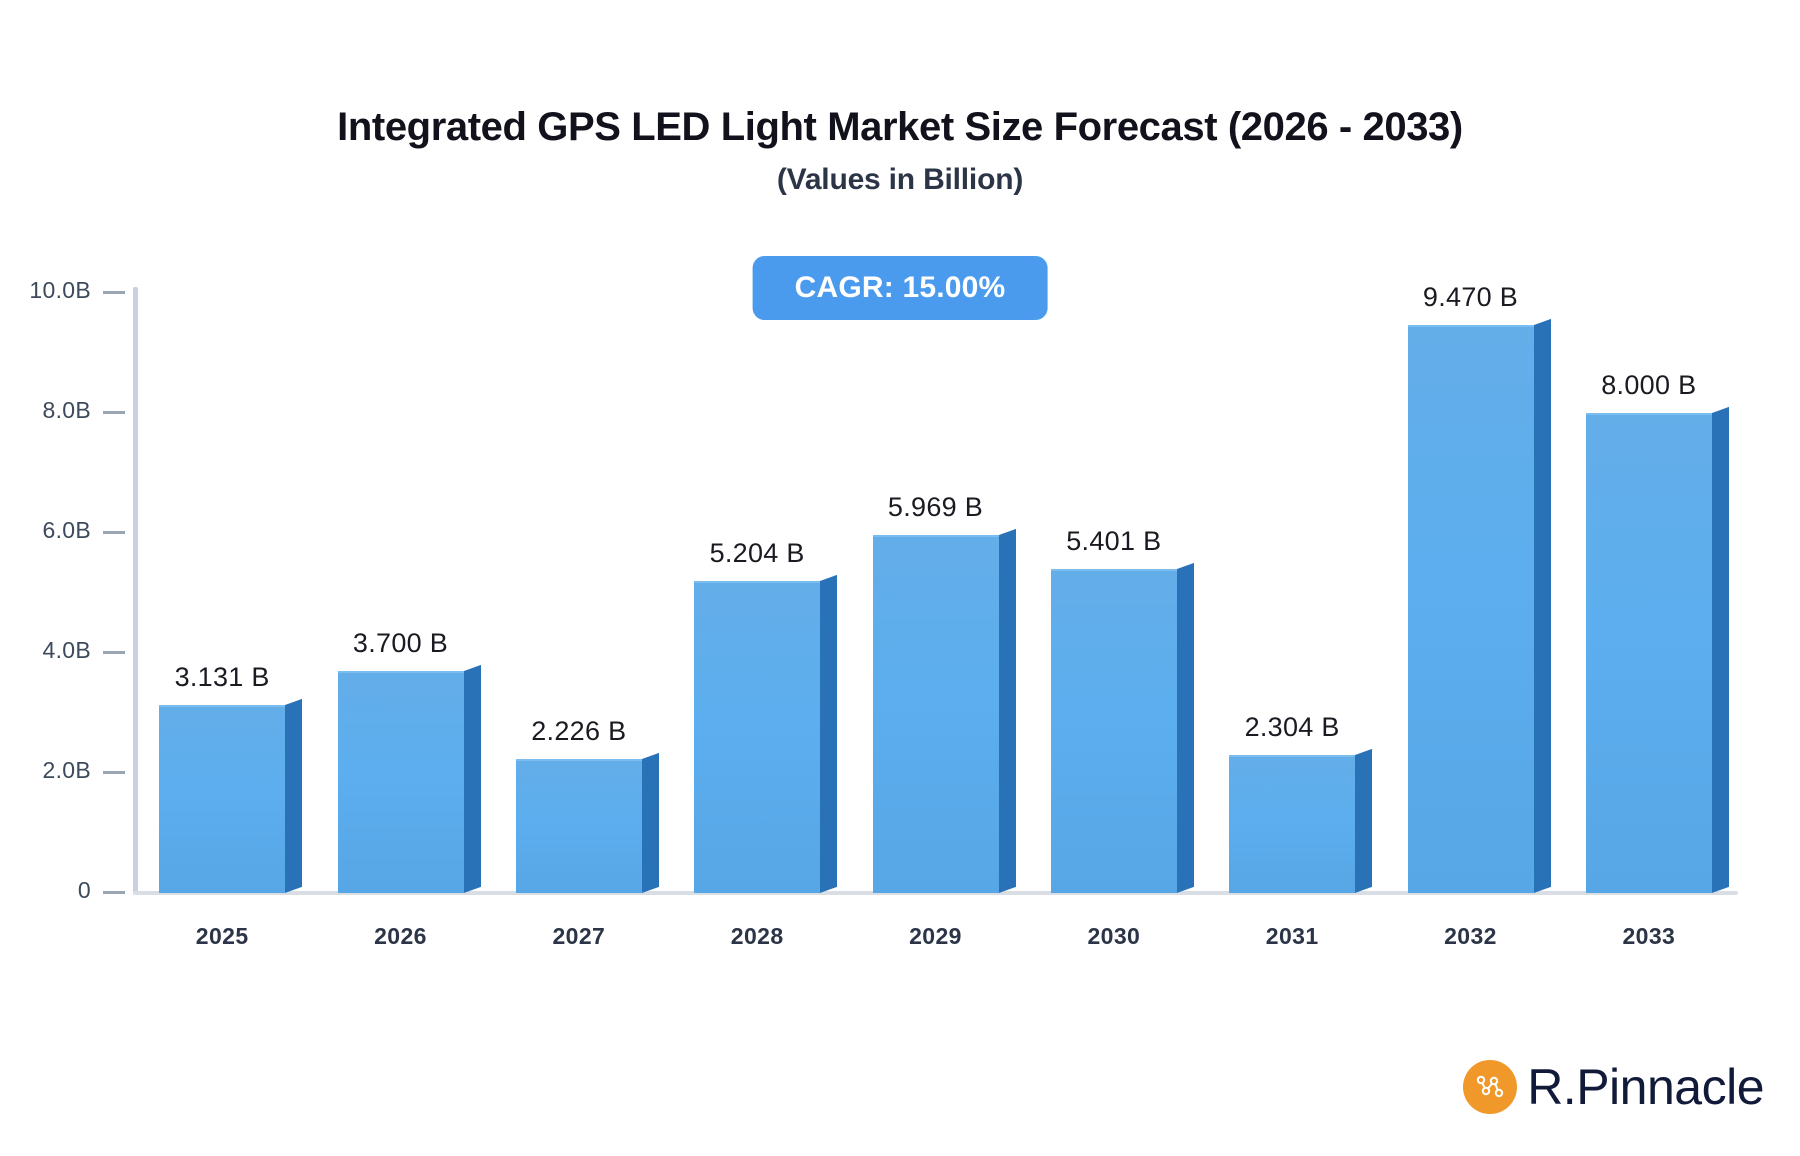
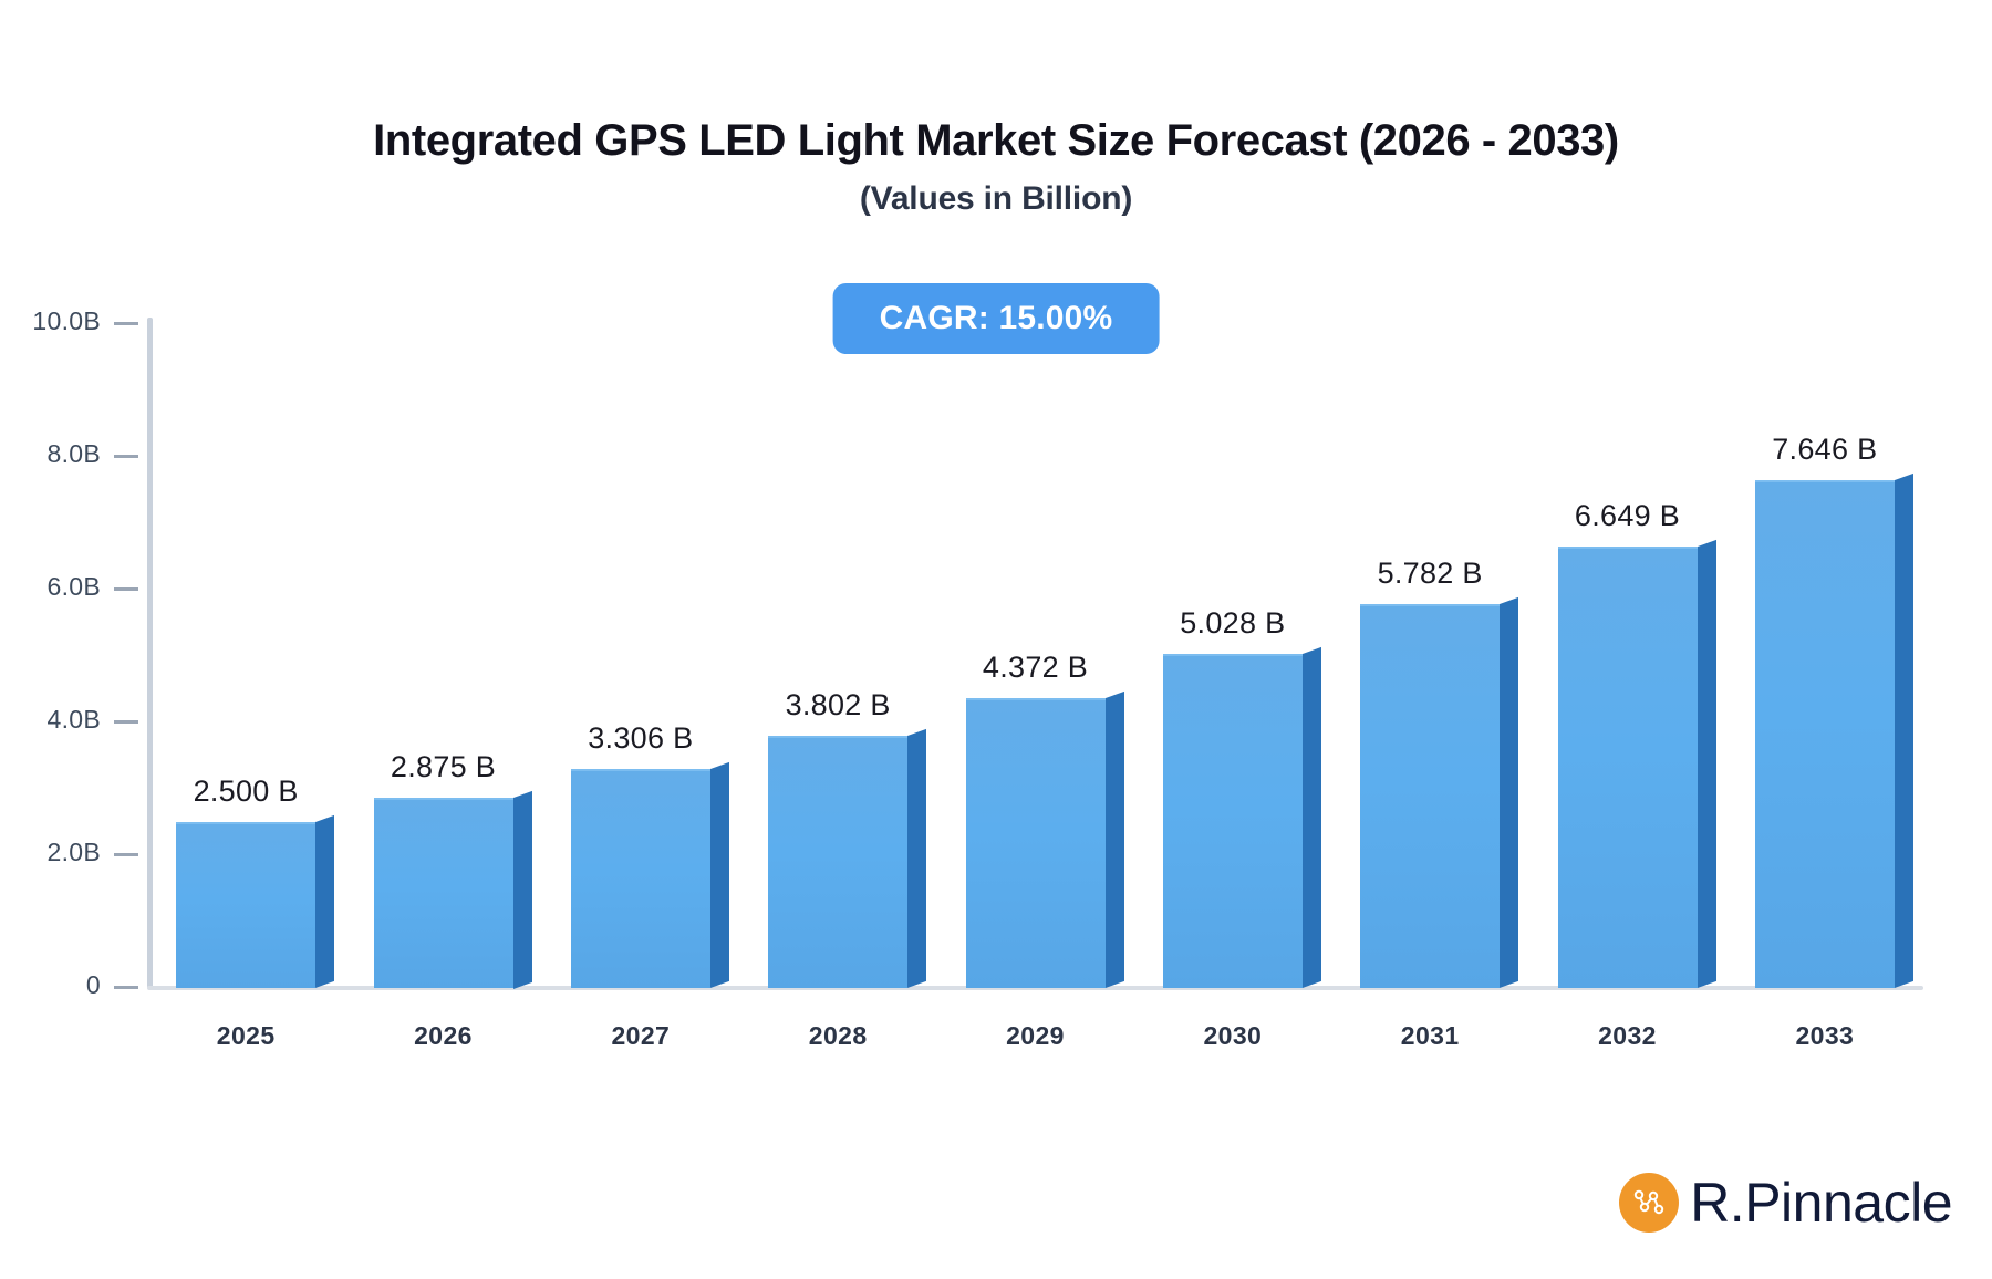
2025: 3.131 -> 2.500
2026: 3.700 -> 2.875
2027: 2.226 -> 3.306
2028: 5.204 -> 3.802
2029: 5.969 -> 4.372
2030: 5.401 -> 5.028
2031: 2.304 -> 5.782
2032: 9.470 -> 6.649
2033: 8.000 -> 7.646
